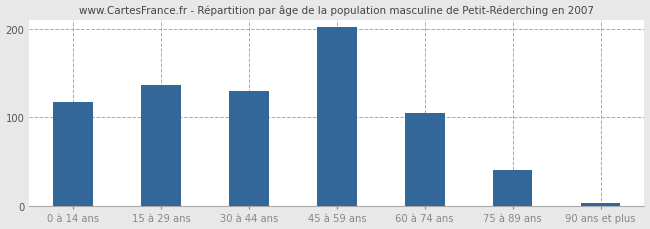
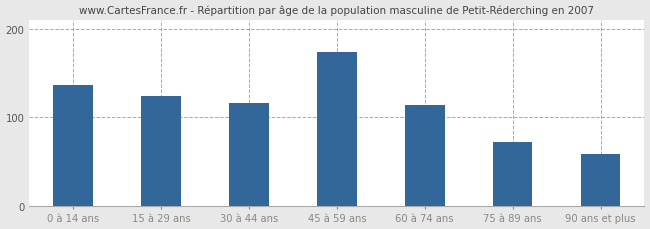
0 à 14 ans: 117 -> 136
15 à 29 ans: 137 -> 124
30 à 44 ans: 130 -> 116
45 à 59 ans: 202 -> 174
60 à 74 ans: 105 -> 114
75 à 89 ans: 40 -> 72
90 ans et plus: 3 -> 58
